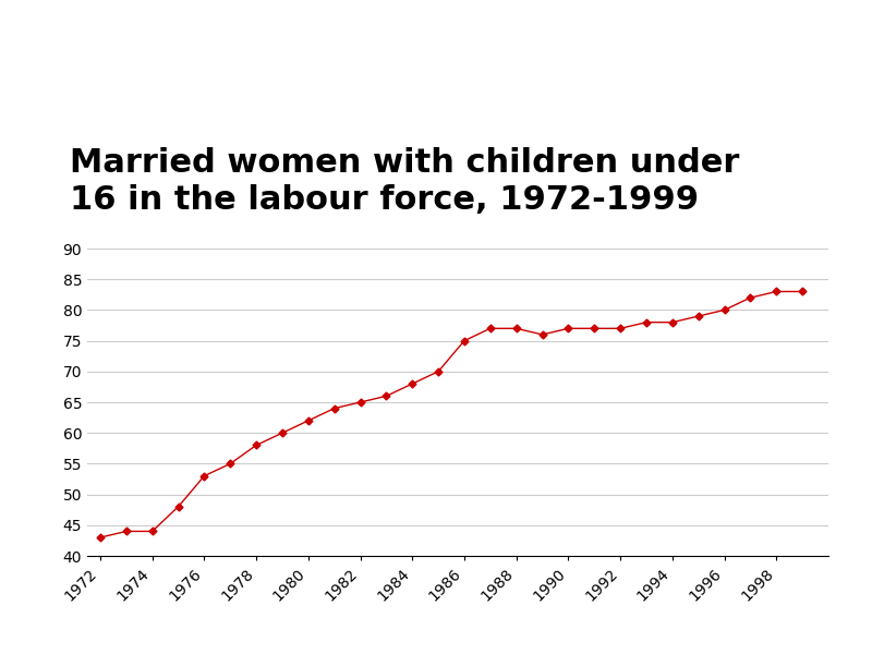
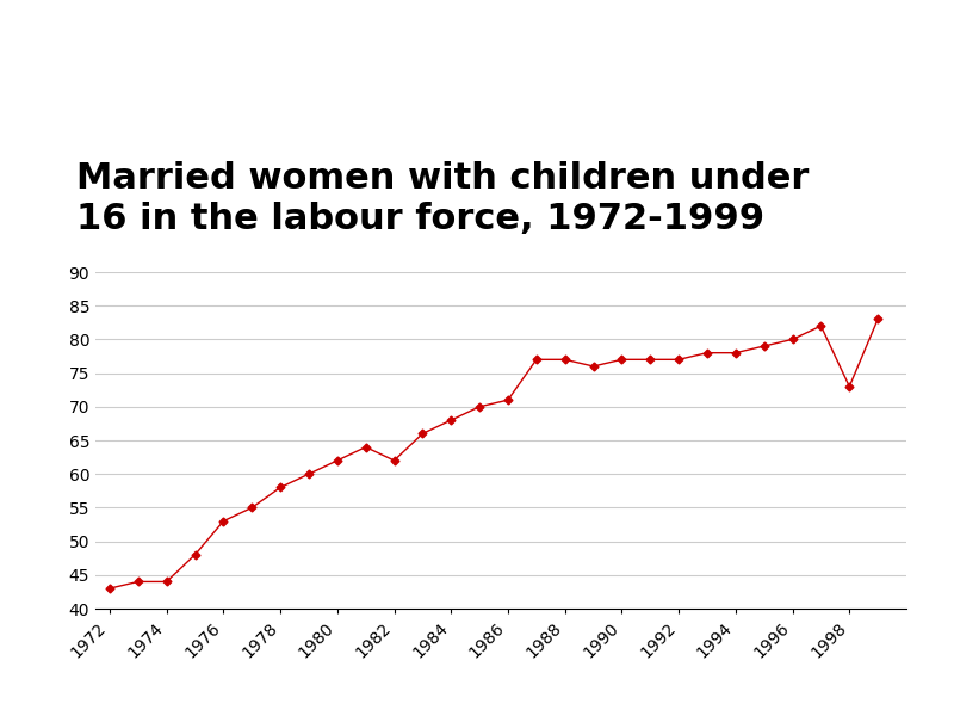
1982: 65 -> 62
1986: 75 -> 71
1998: 83 -> 73
